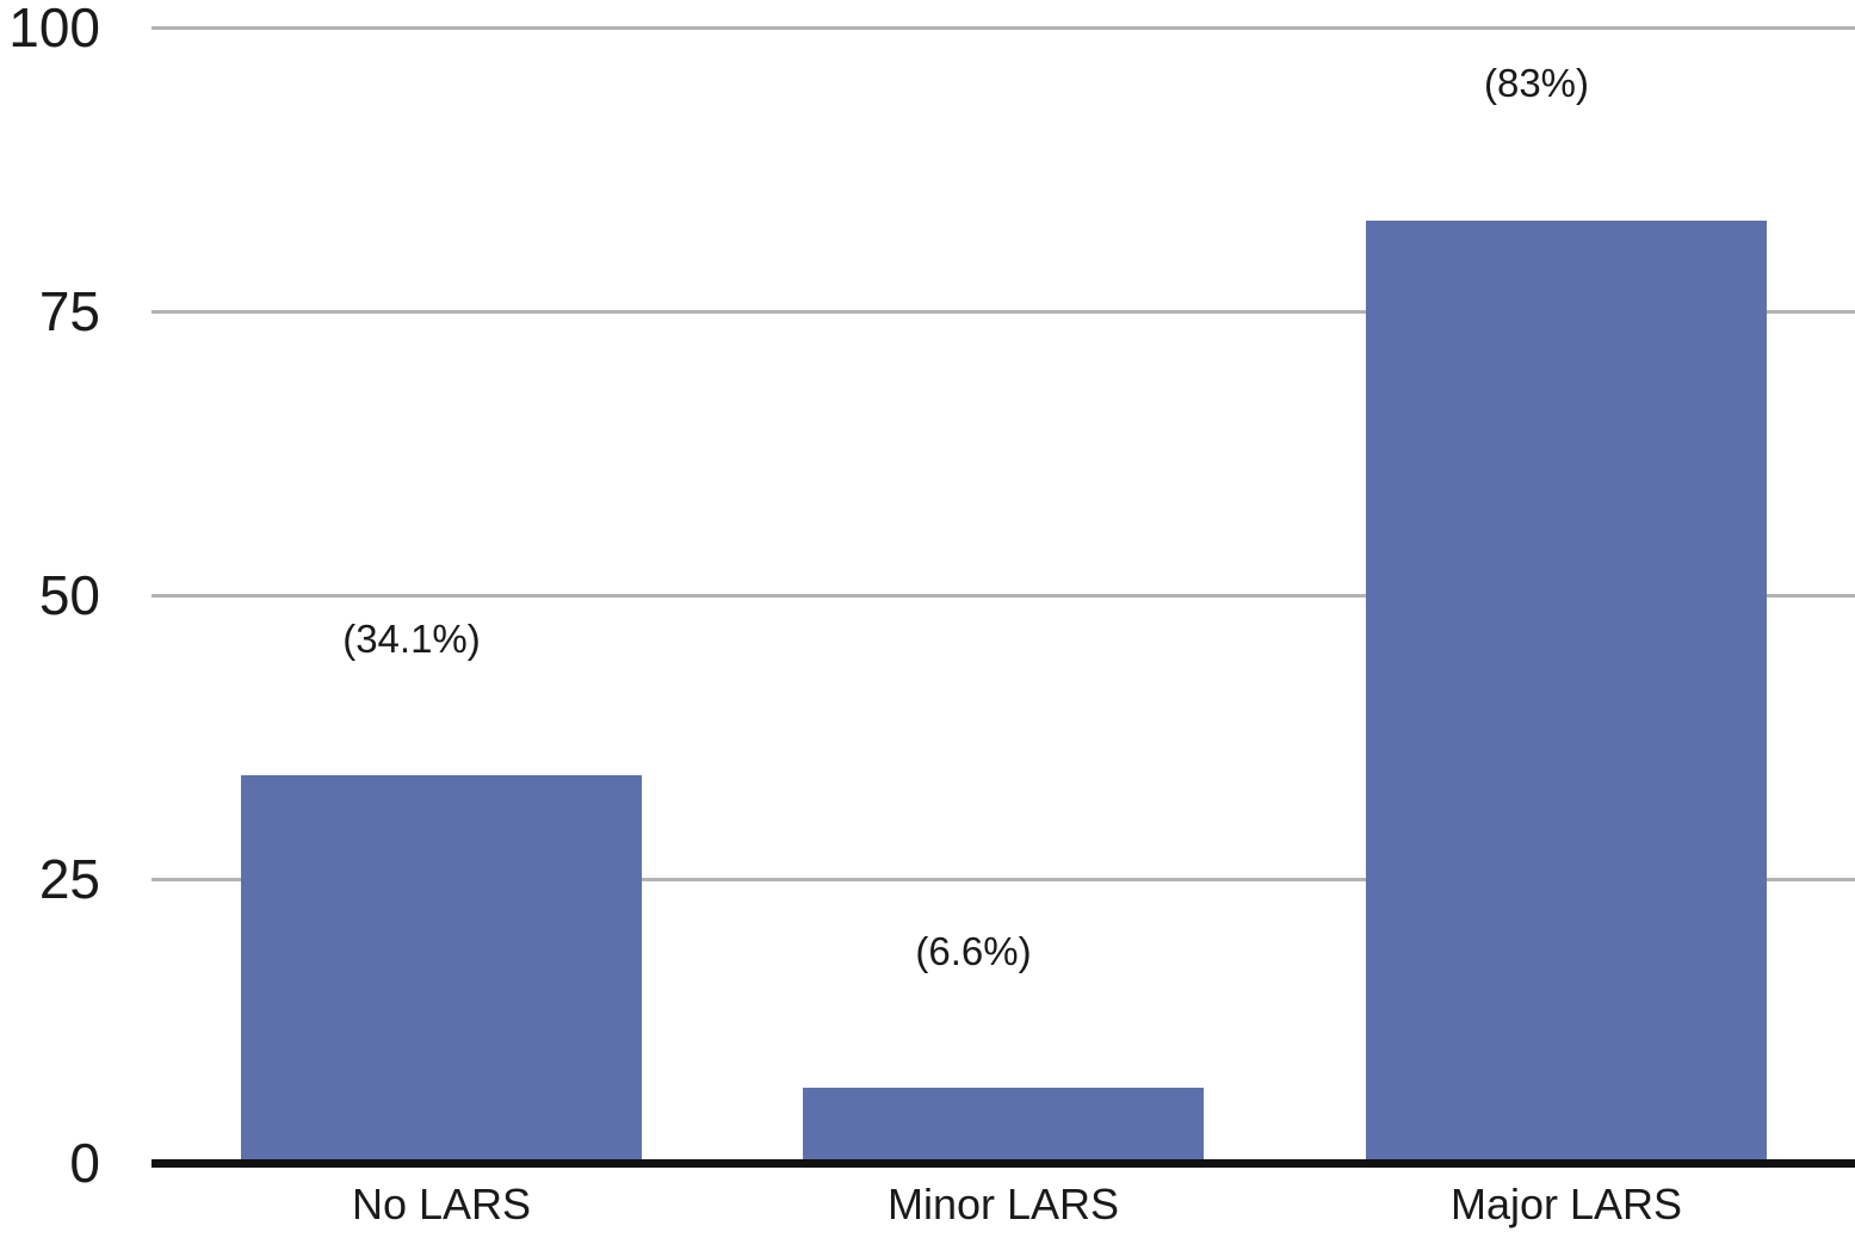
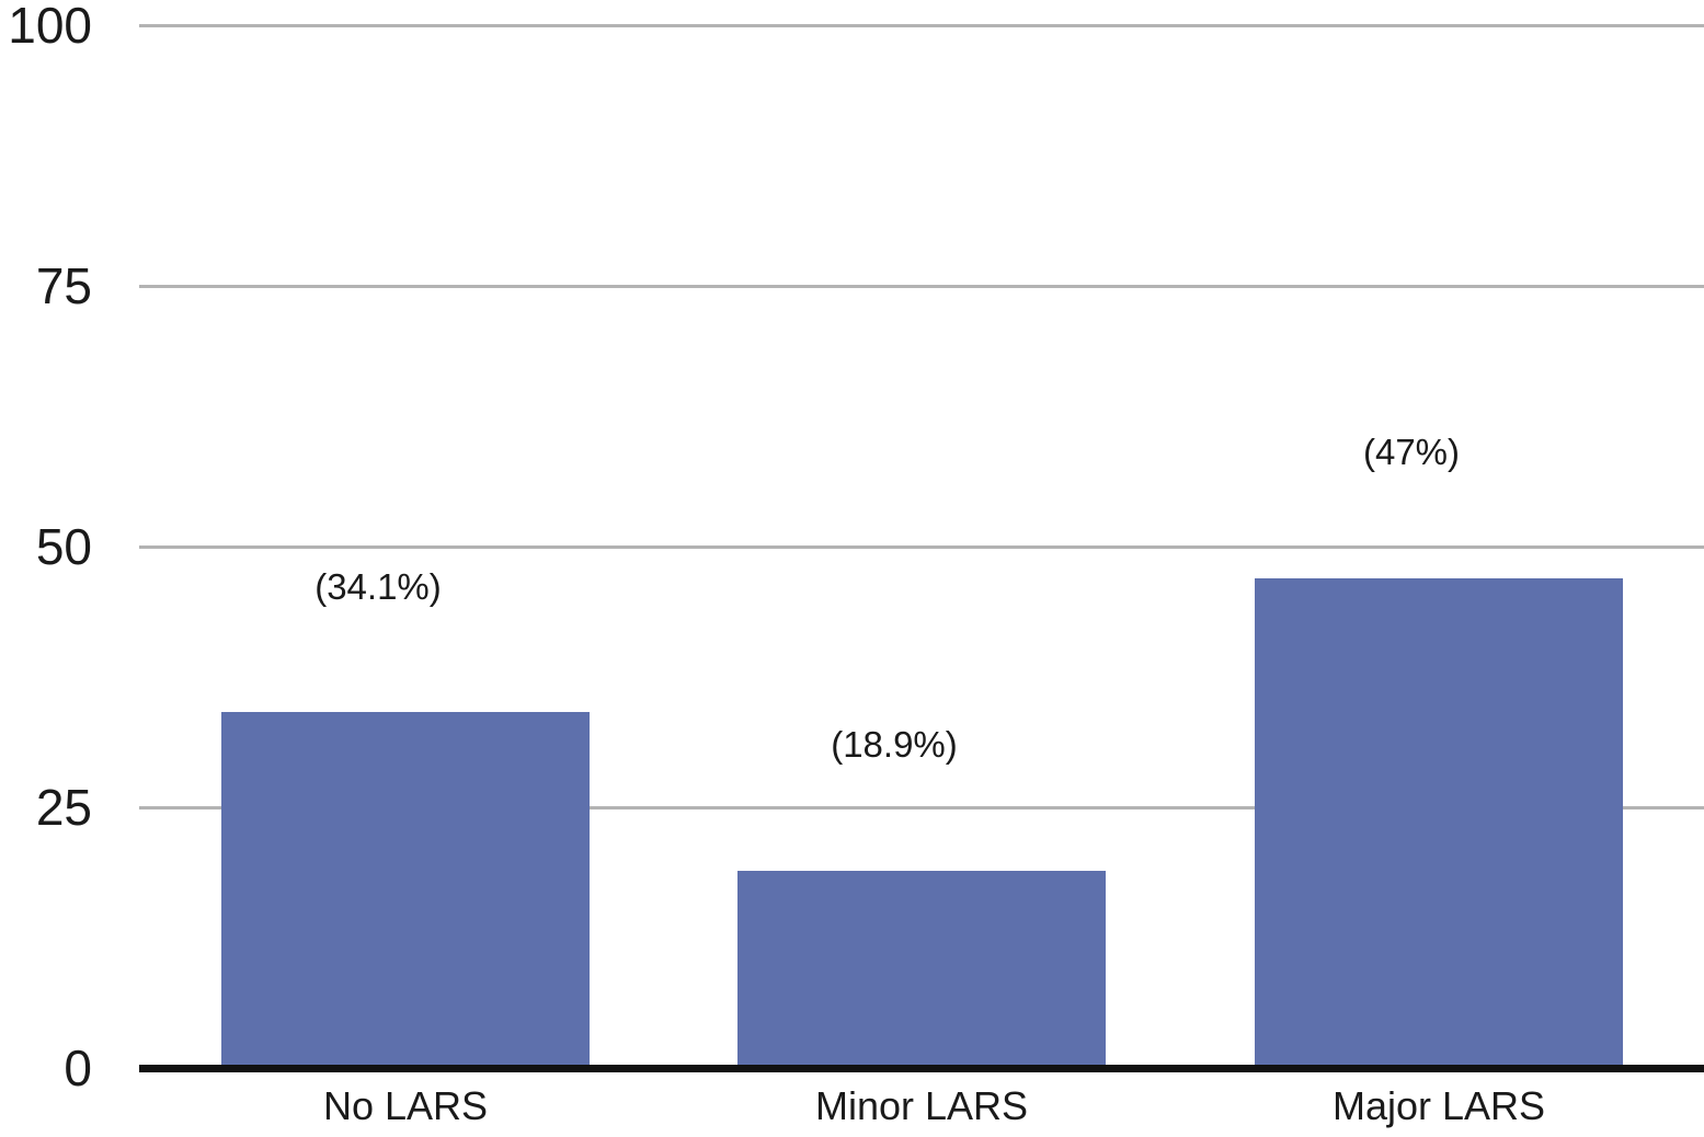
Minor LARS: 6.6% -> 18.9%
Major LARS: 83% -> 47%
